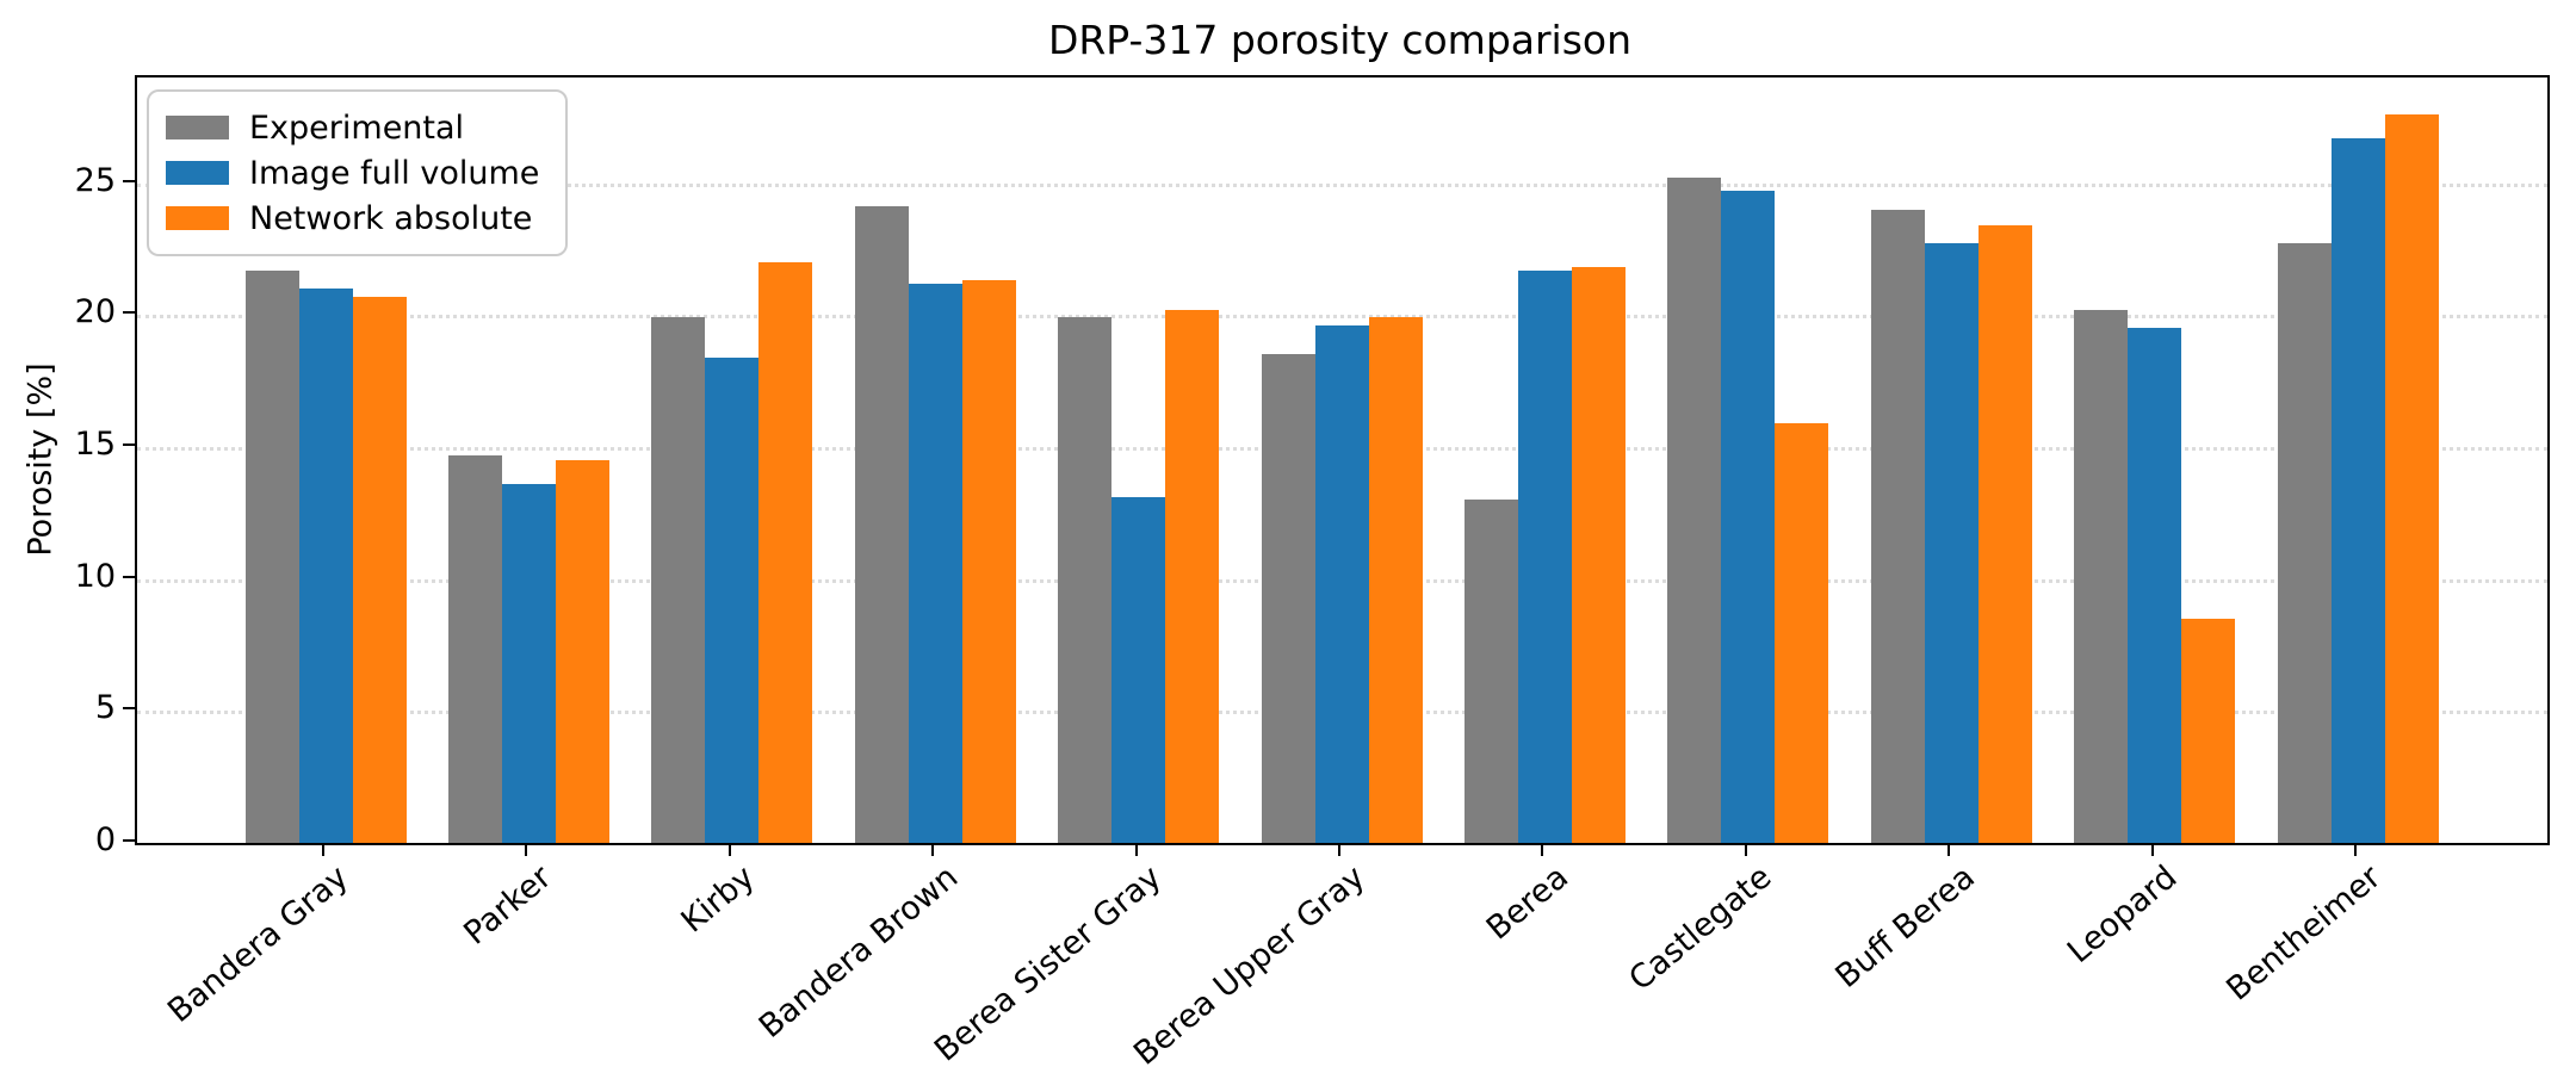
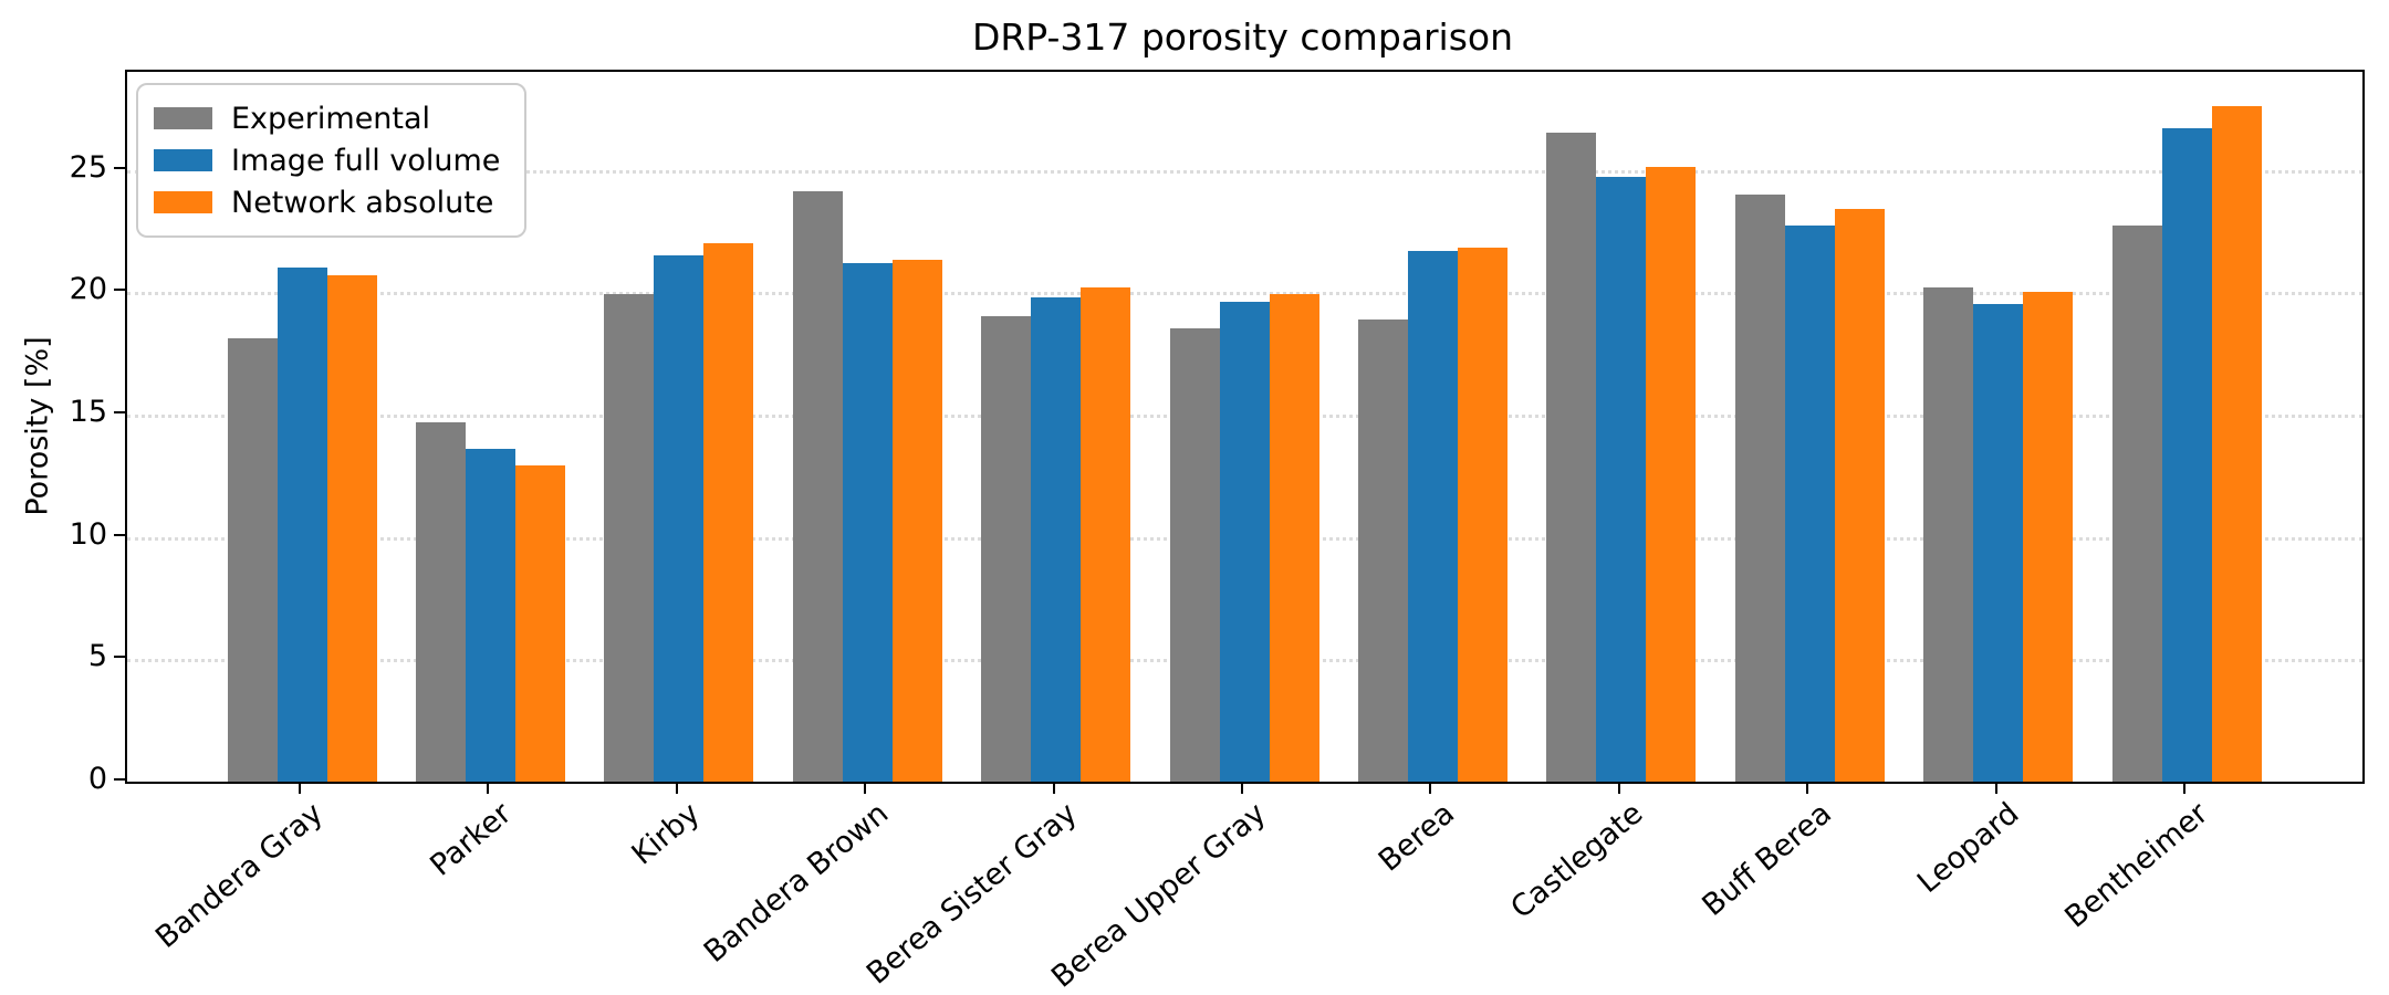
Experimental/Bandera Gray: 21.7 -> 18.1
Network absolute/Parker: 14.5 -> 12.9
Image full volume/Kirby: 18.4 -> 21.5
Experimental/Berea Sister Gray: 19.9 -> 19.0
Image full volume/Berea Sister Gray: 13.1 -> 19.8
Experimental/Berea: 13.0 -> 18.9
Experimental/Castlegate: 25.2 -> 26.5
Network absolute/Castlegate: 15.9 -> 25.1
Network absolute/Leopard: 8.5 -> 20.0
